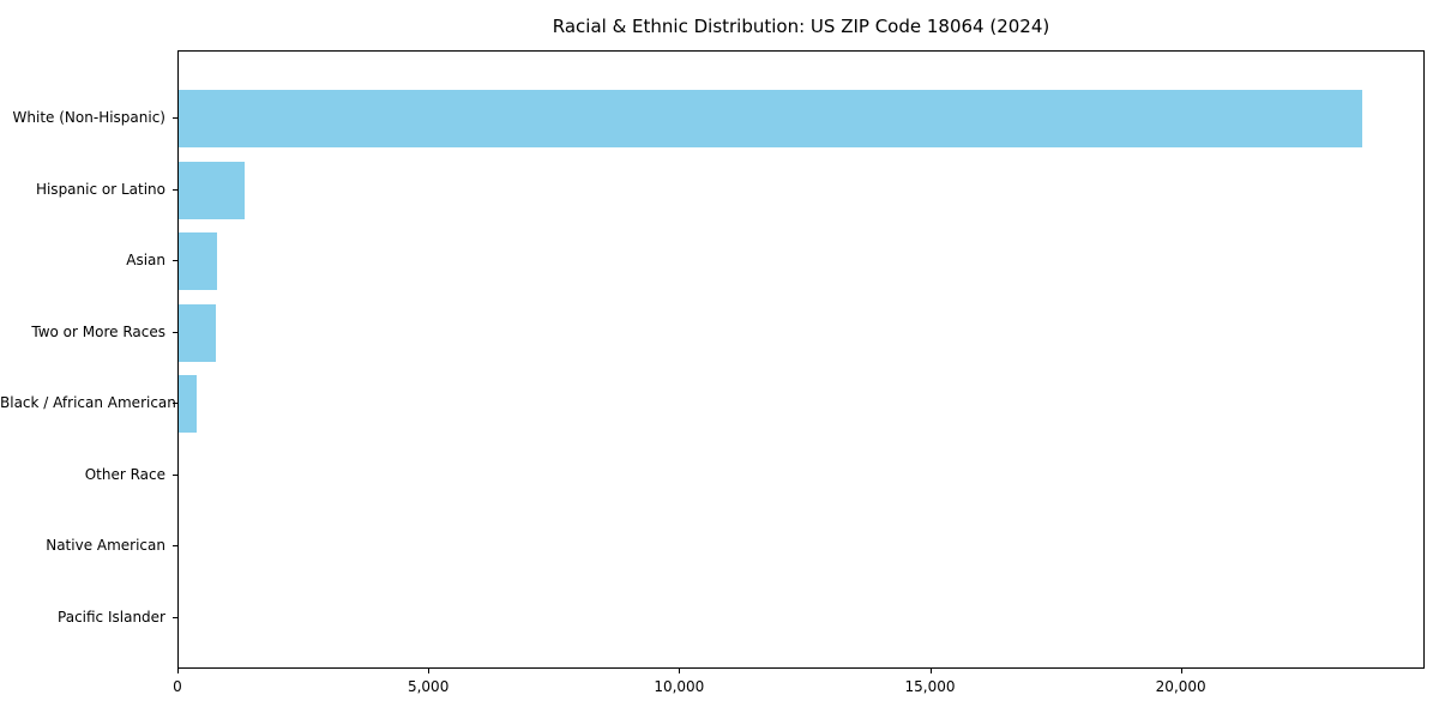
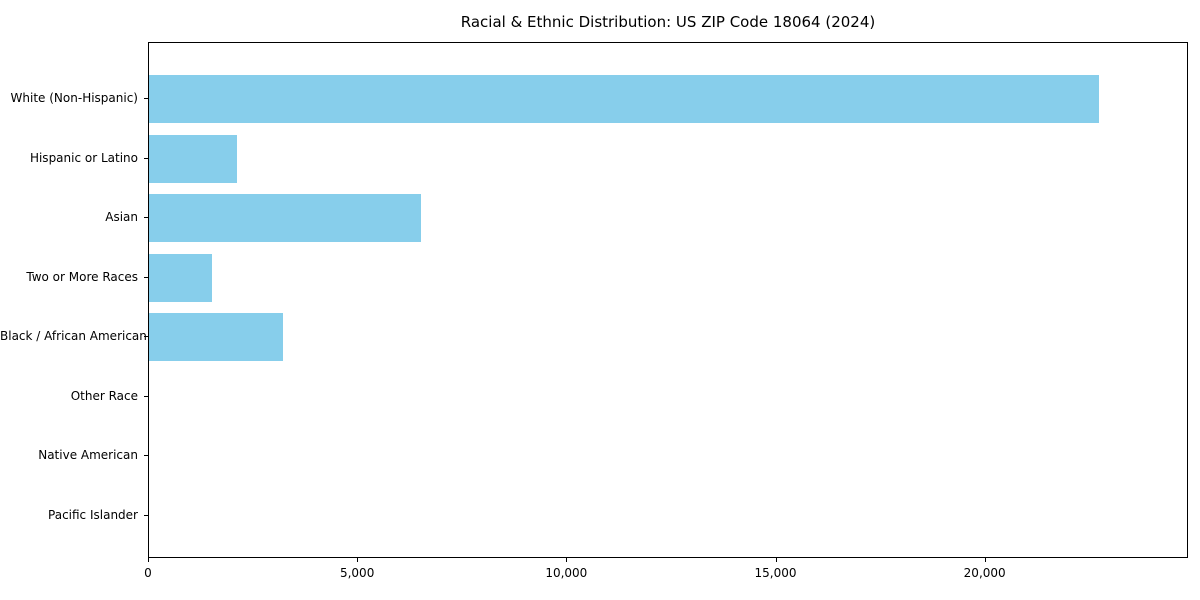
White (Non-Hispanic): 23600 -> 22700
Hispanic or Latino: 1300 -> 2100
Asian: 800 -> 6500
Two or More Races: 800 -> 1500
Black / African American: 400 -> 3200
